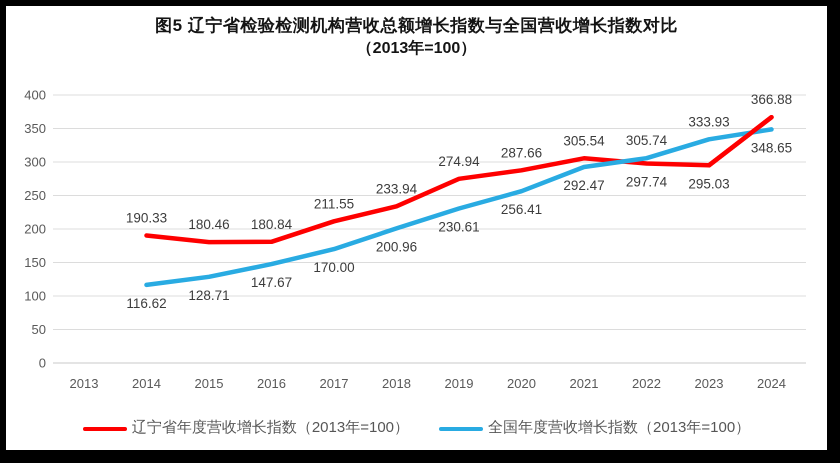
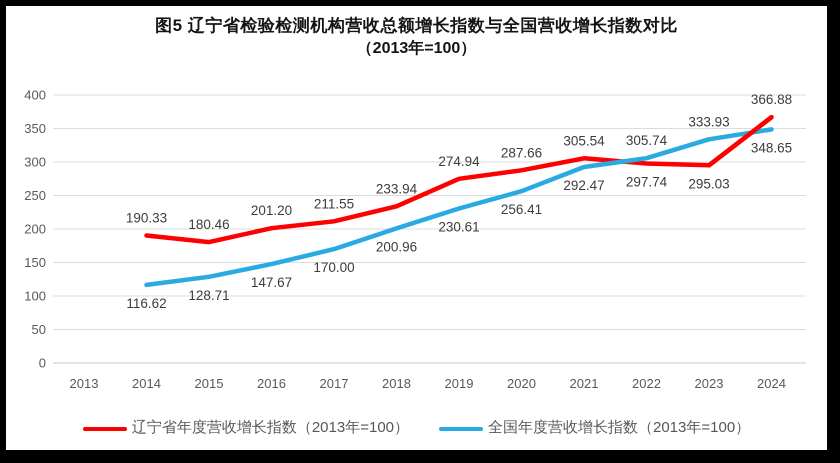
辽宁省年度营收增长指数（2013年=100）/2016: 180.84 -> 201.20
